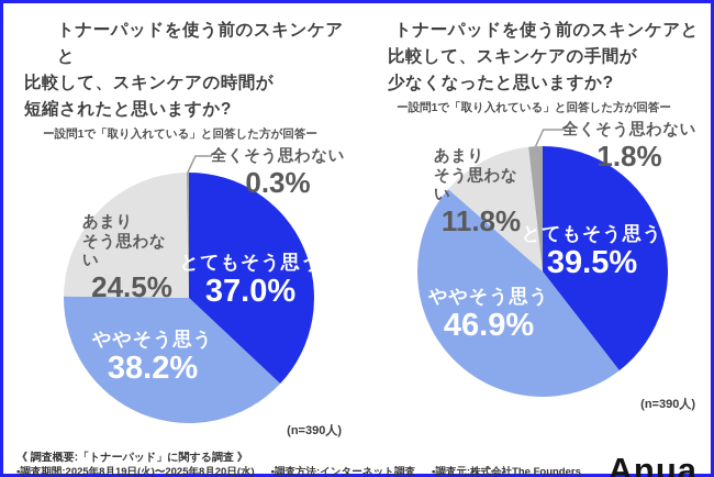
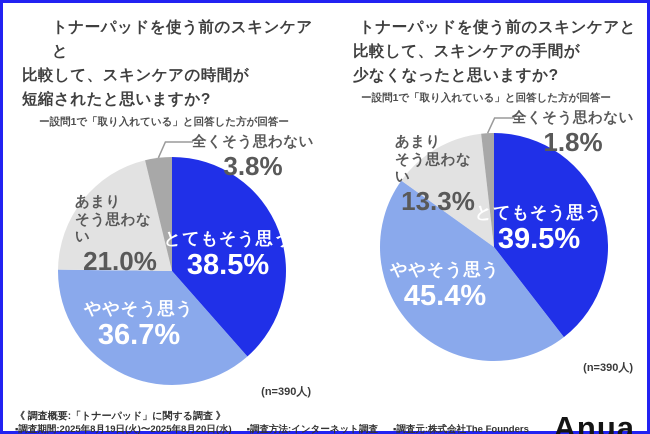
トナーパッドを使う前のスキンケアと比較して、スキンケアの時間が短縮されたと思いますか?/とてもそう思う: 37.0% -> 38.5%
トナーパッドを使う前のスキンケアと比較して、スキンケアの時間が短縮されたと思いますか?/ややそう思う: 38.2% -> 36.7%
トナーパッドを使う前のスキンケアと比較して、スキンケアの時間が短縮されたと思いますか?/あまりそう思わない: 24.5% -> 21.0%
トナーパッドを使う前のスキンケアと比較して、スキンケアの時間が短縮されたと思いますか?/全くそう思わない: 0.3% -> 3.8%
トナーパッドを使う前のスキンケアと比較して、スキンケアの手間が少なくなったと思いますか?/ややそう思う: 46.9% -> 45.4%
トナーパッドを使う前のスキンケアと比較して、スキンケアの手間が少なくなったと思いますか?/あまりそう思わない: 11.8% -> 13.3%
